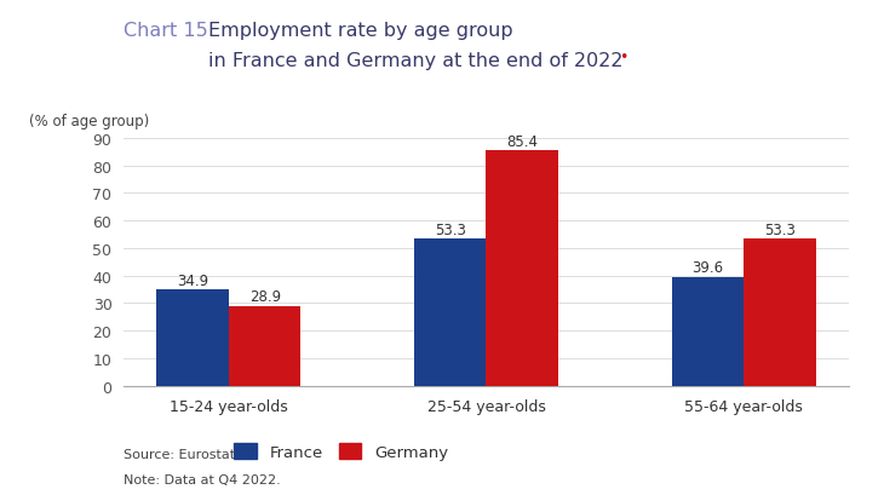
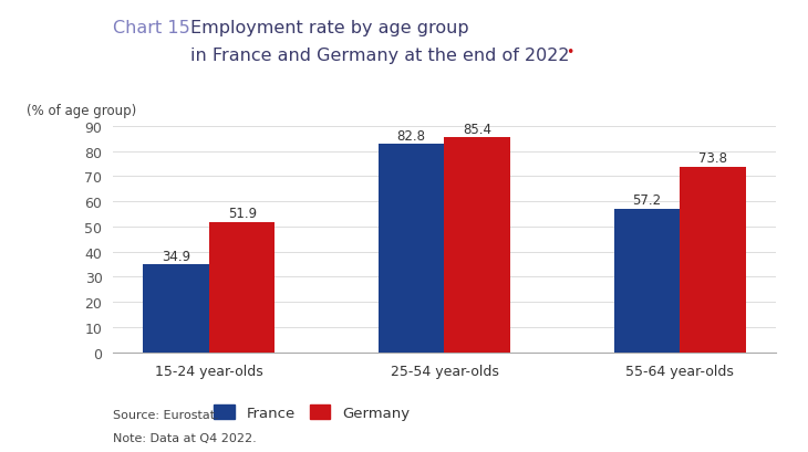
Germany/15-24 year-olds: 28.9 -> 51.9
France/25-54 year-olds: 53.3 -> 82.8
France/55-64 year-olds: 39.6 -> 57.2
Germany/55-64 year-olds: 53.3 -> 73.8
